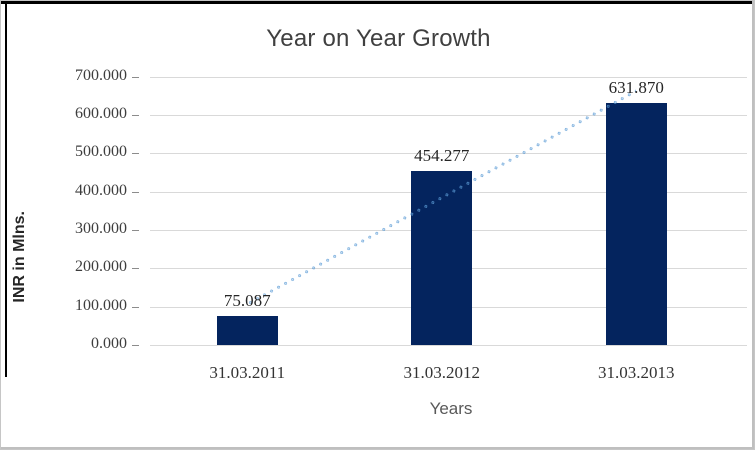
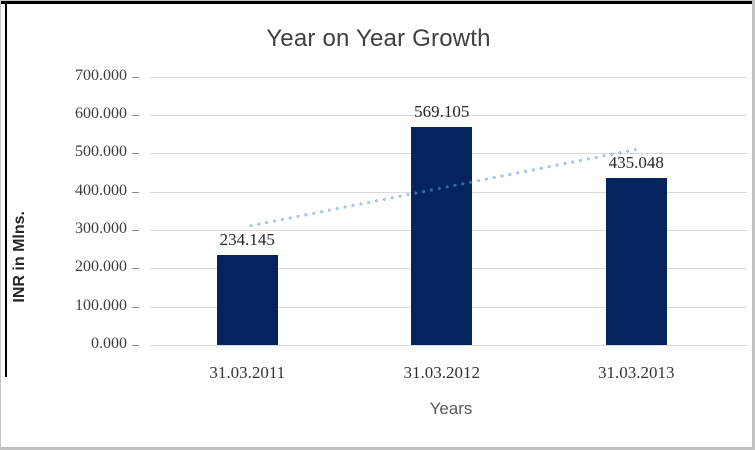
31.03.2011: 75.087 -> 234.145
31.03.2012: 454.277 -> 569.105
31.03.2013: 631.870 -> 435.048
